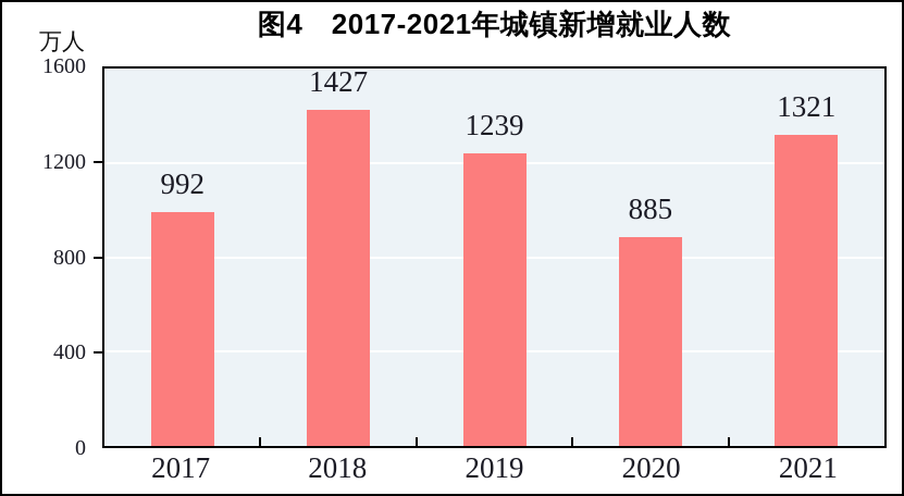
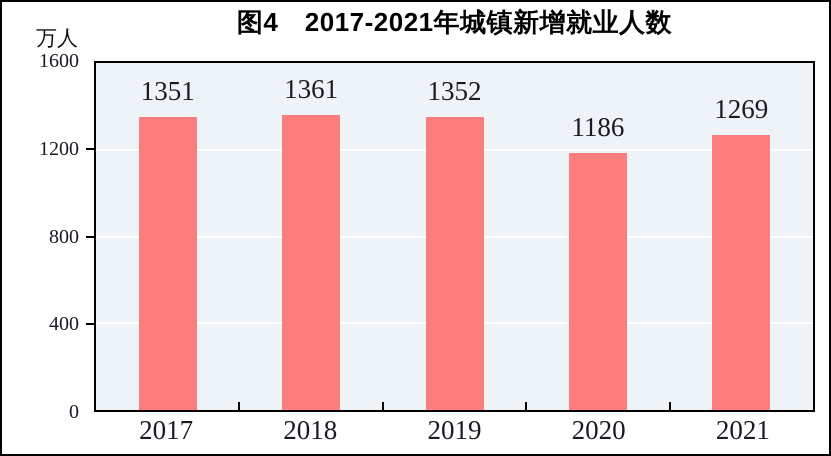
2017: 992 -> 1351
2018: 1427 -> 1361
2019: 1239 -> 1352
2020: 885 -> 1186
2021: 1321 -> 1269
